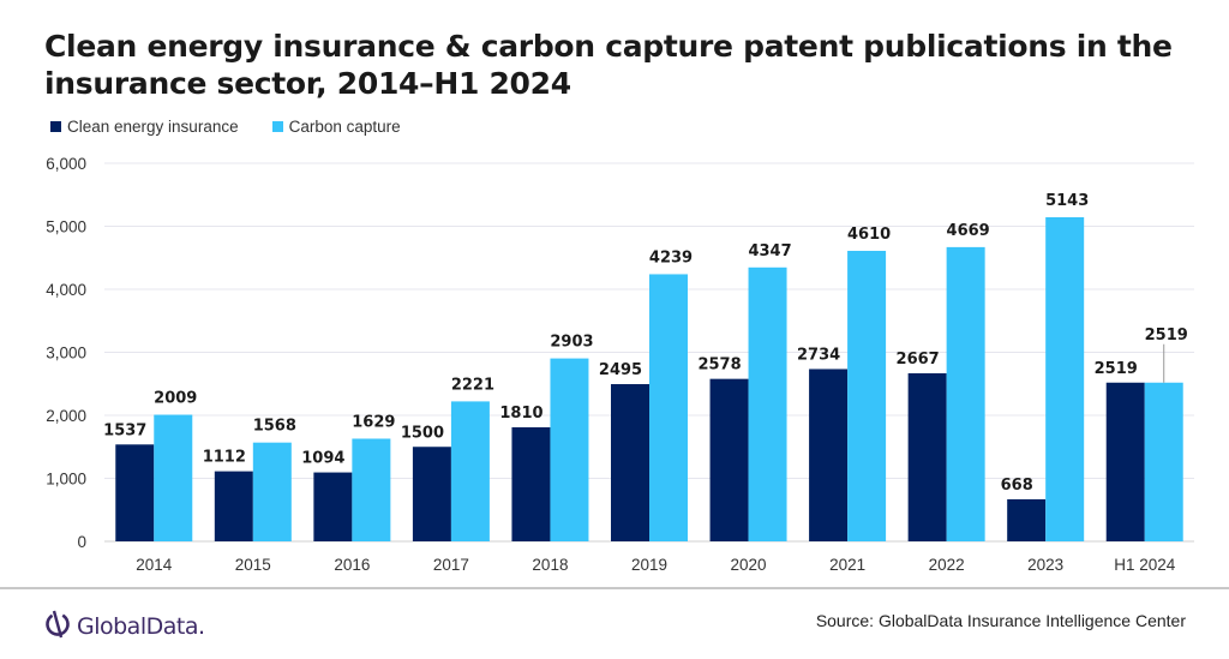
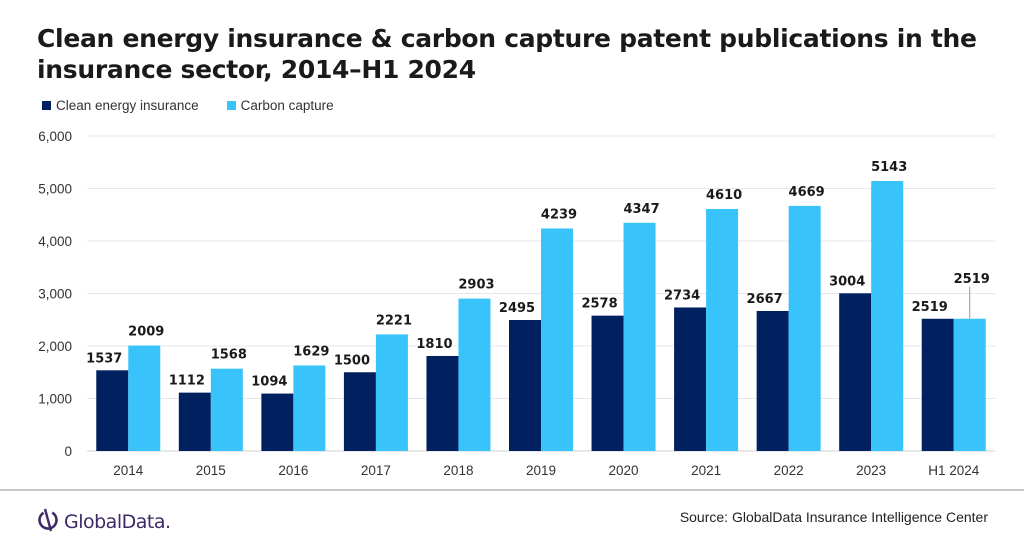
Clean energy insurance/2023: 668 -> 3004
